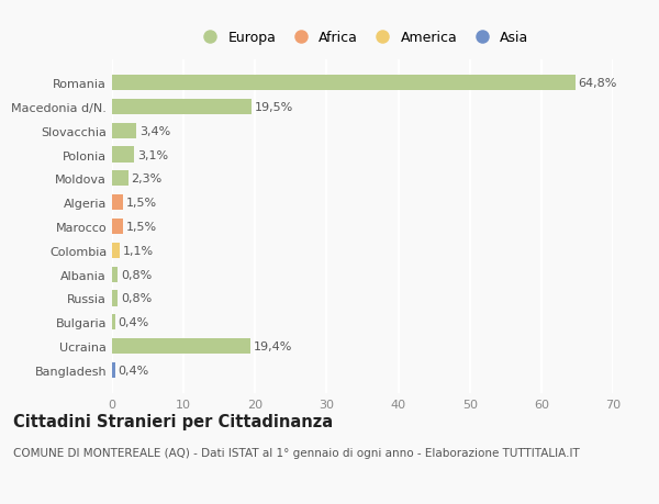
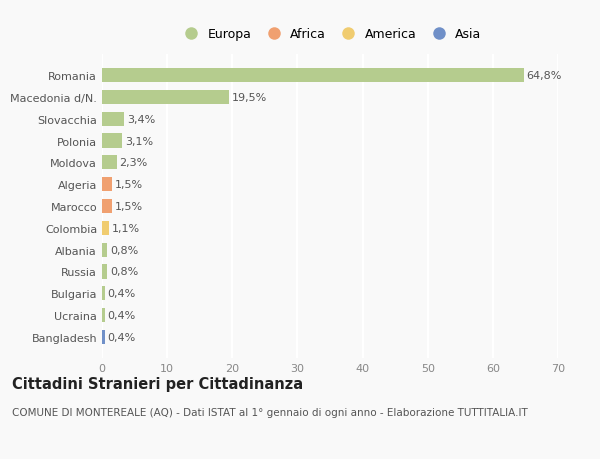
Ucraina: 19,4% -> 0,4%
